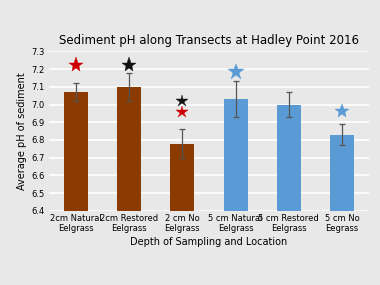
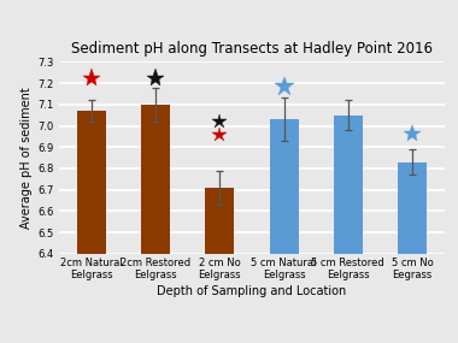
2 cm No Eelgrass: 6.78 -> 6.71
5 cm Restored Eelgrass: 7.00 -> 7.05
